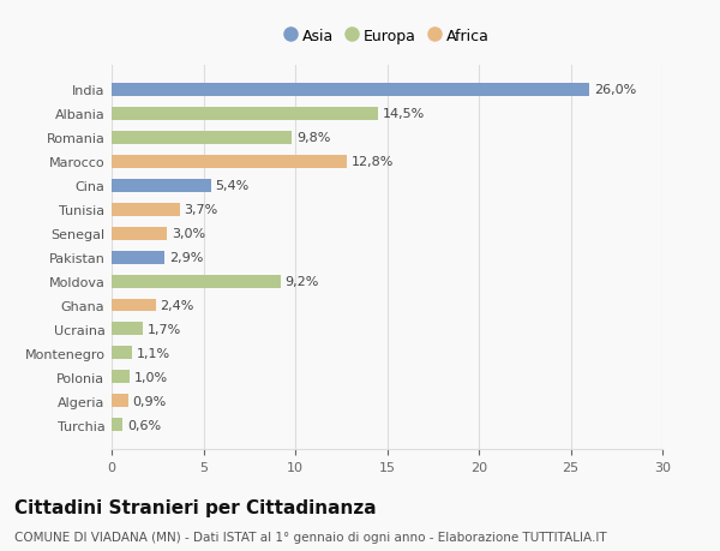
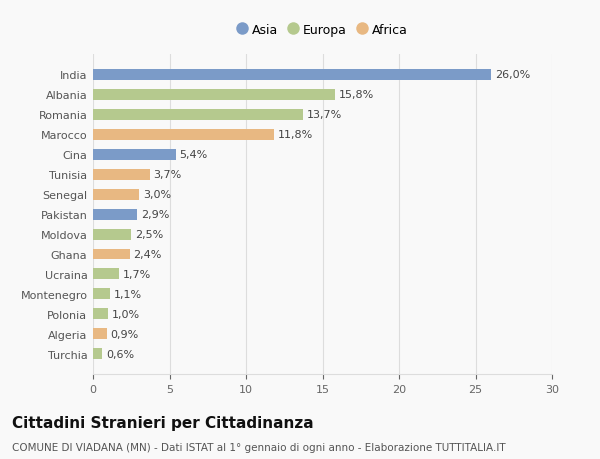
Albania: 14,5% -> 15,8%
Romania: 9,8% -> 13,7%
Marocco: 12,8% -> 11,8%
Moldova: 9,2% -> 2,5%
